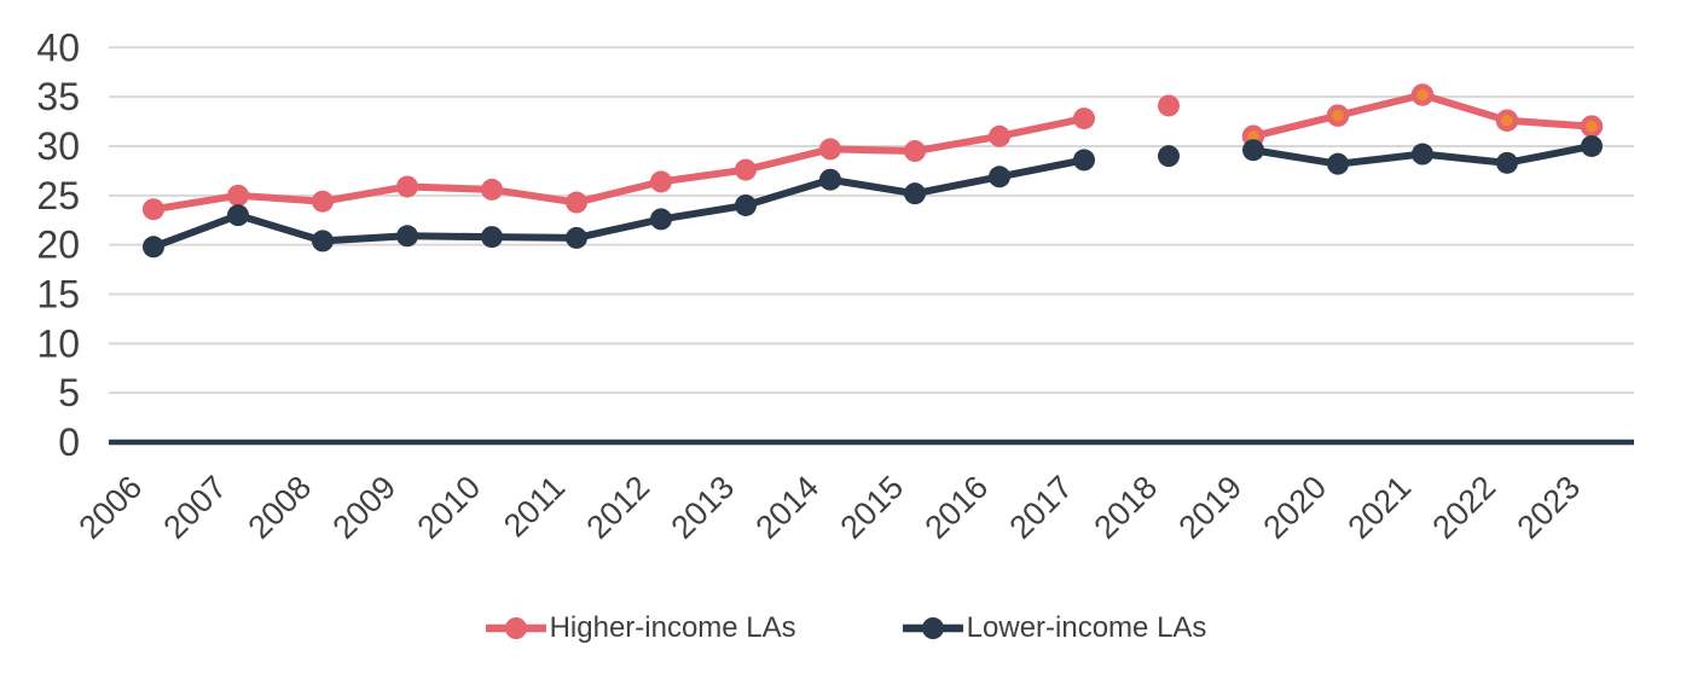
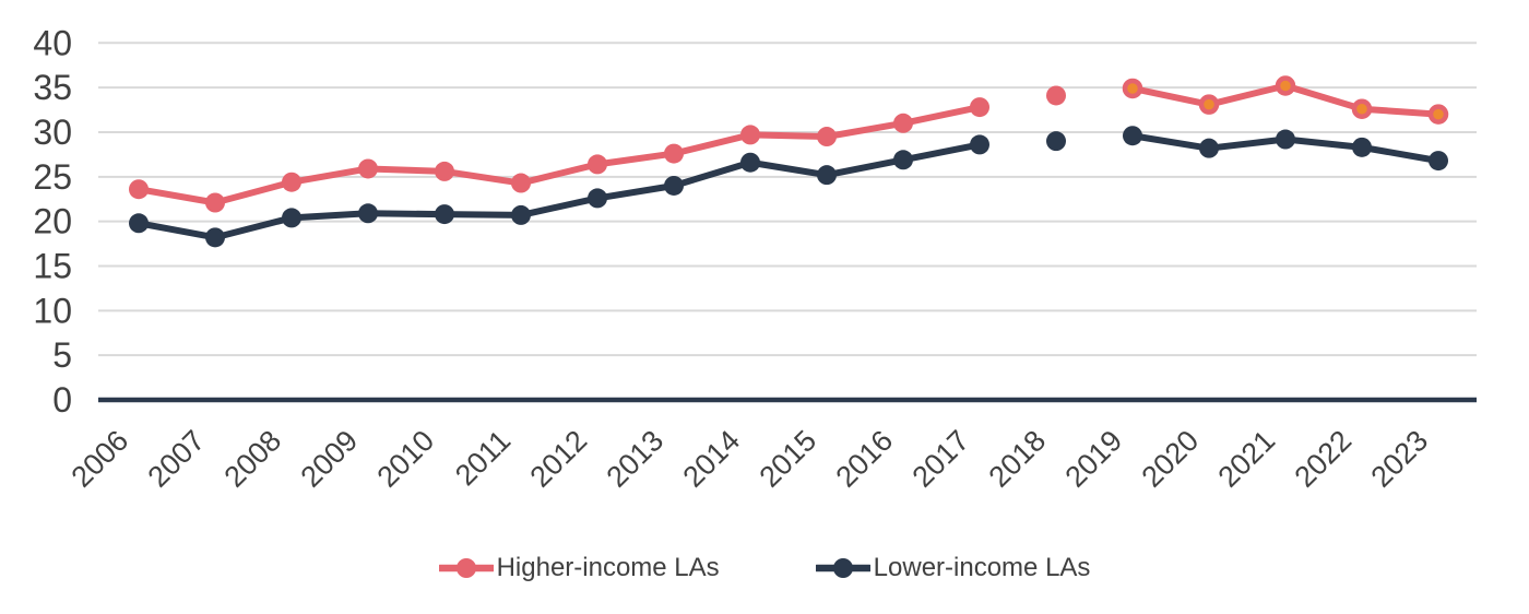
Higher-income LAs/2007: 25 -> 22
Lower-income LAs/2007: 23 -> 18
Higher-income LAs/2019: 31 -> 35
Lower-income LAs/2023: 30 -> 27
